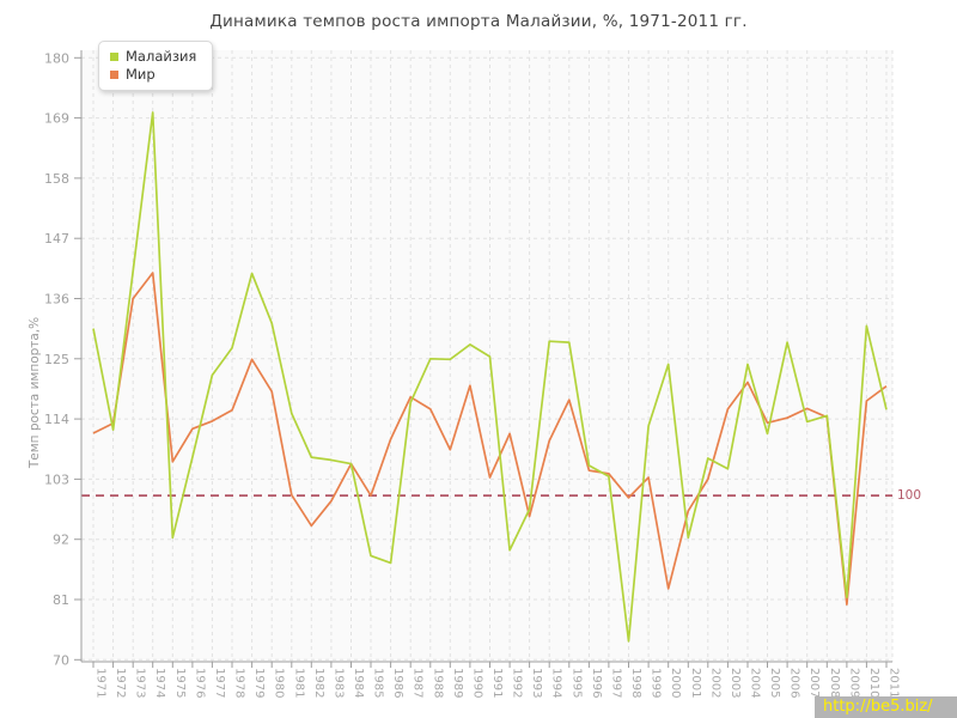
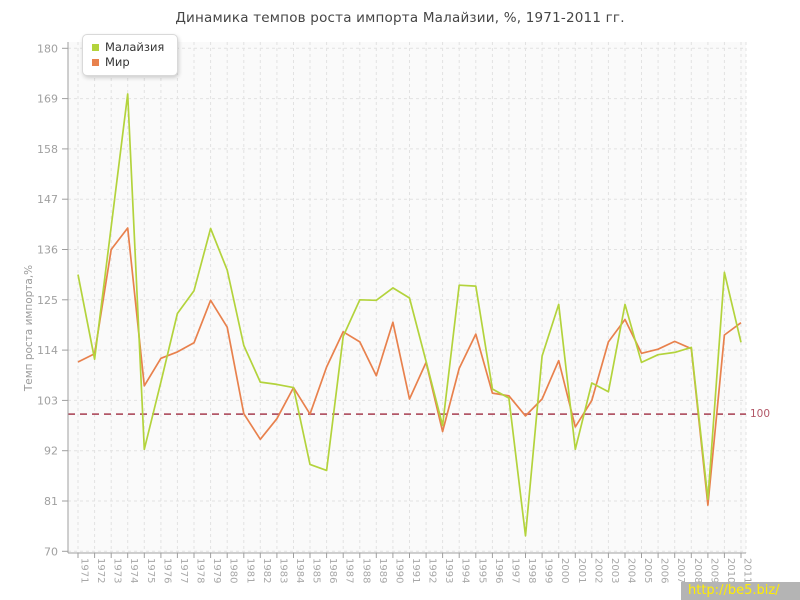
Малайзия/1992: 90 -> 112
Мир/2000: 83 -> 112
Малайзия/2006: 128 -> 113
